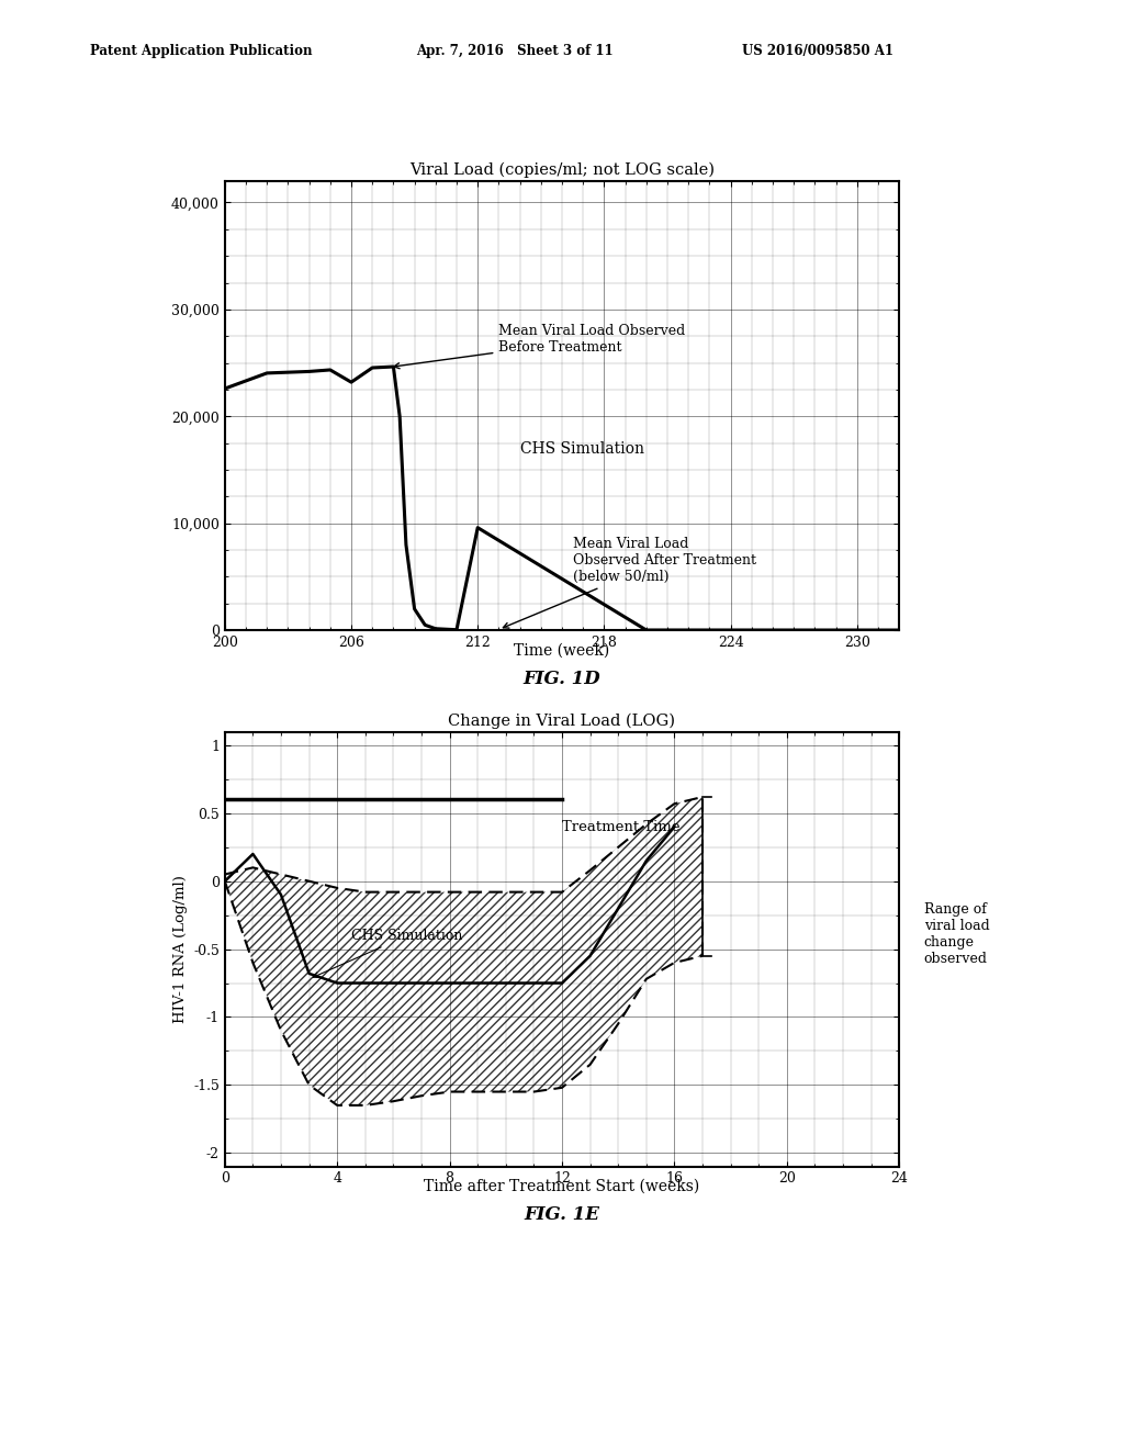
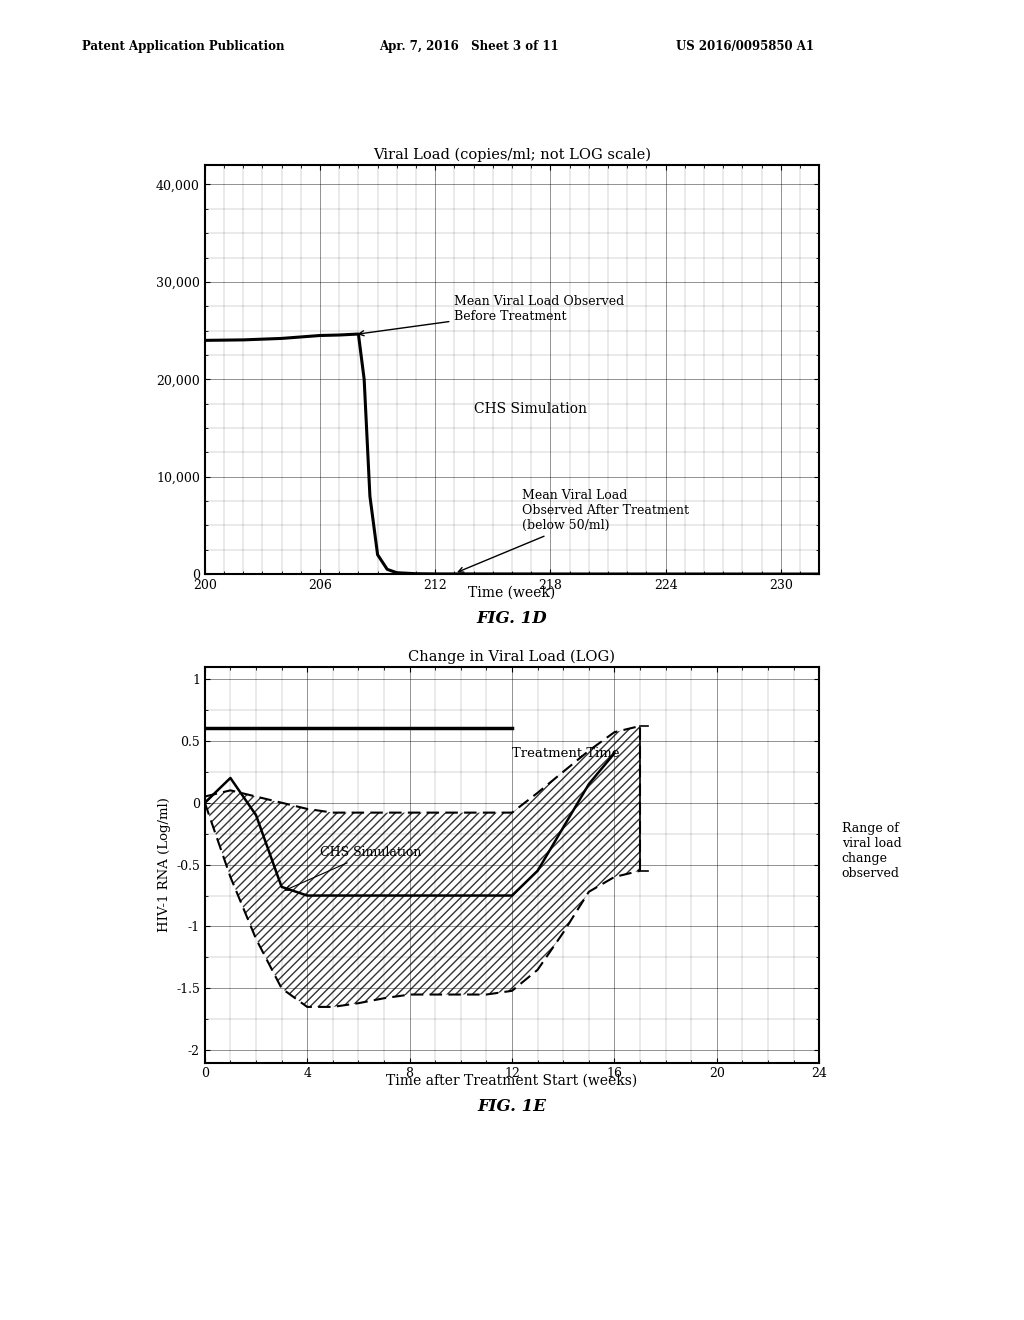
Viral Load (copies/ml; not LOG scale)/200: 22,600 -> 24,000
Viral Load (copies/ml; not LOG scale)/206: 23,200 -> 24,500
Viral Load (copies/ml; not LOG scale)/212: 9,600 -> 0
